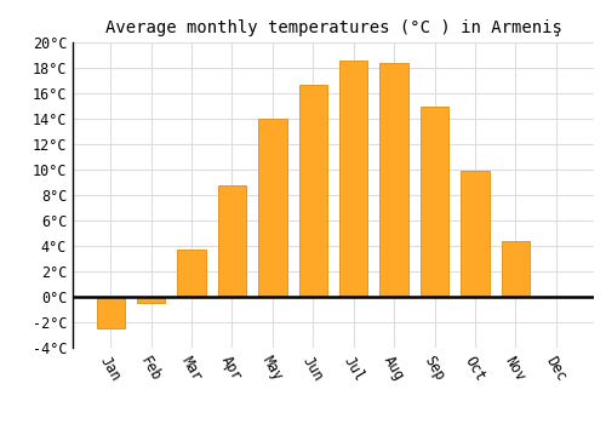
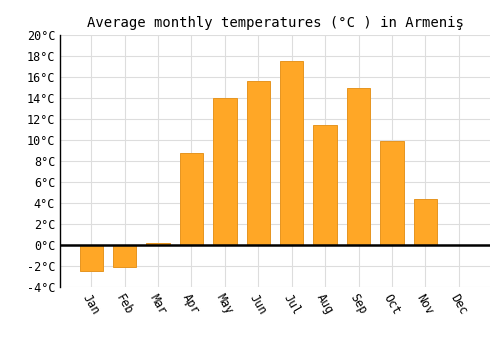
Feb: -0.5°C -> -2.1°C
Mar: 3.7°C -> 0.2°C
Jun: 16.7°C -> 15.6°C
Jul: 18.6°C -> 17.5°C
Aug: 18.4°C -> 11.4°C
